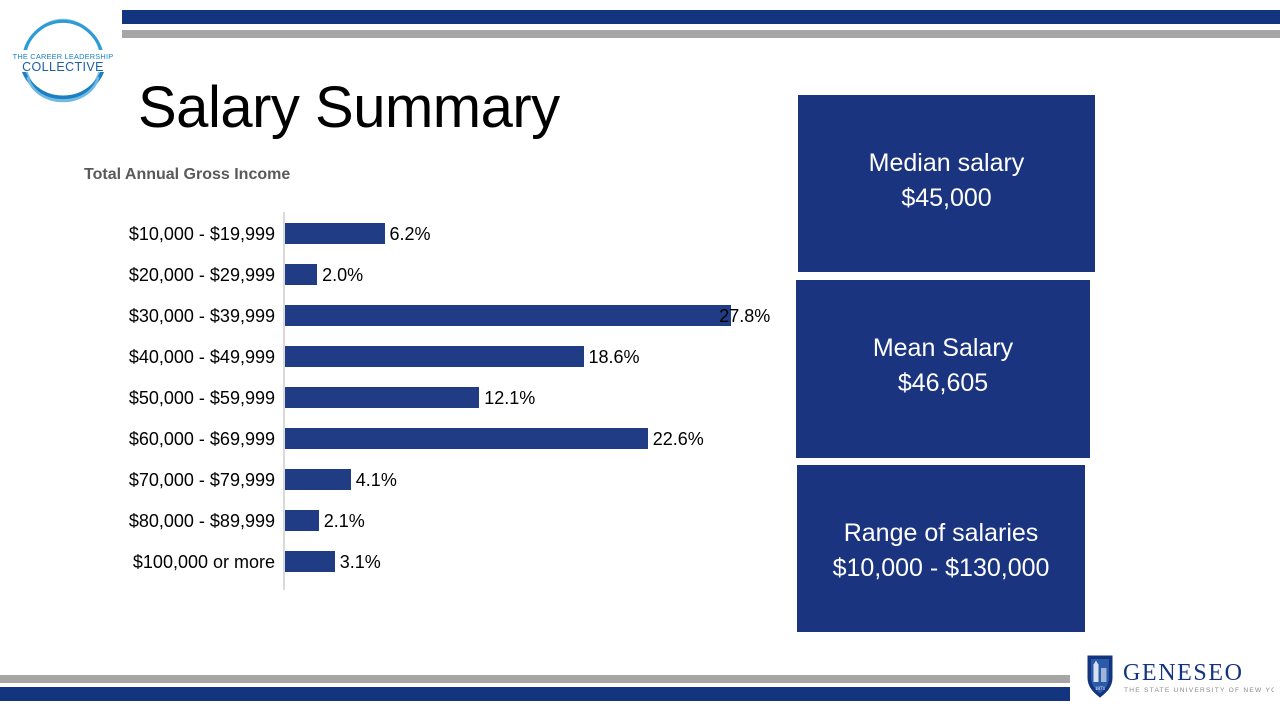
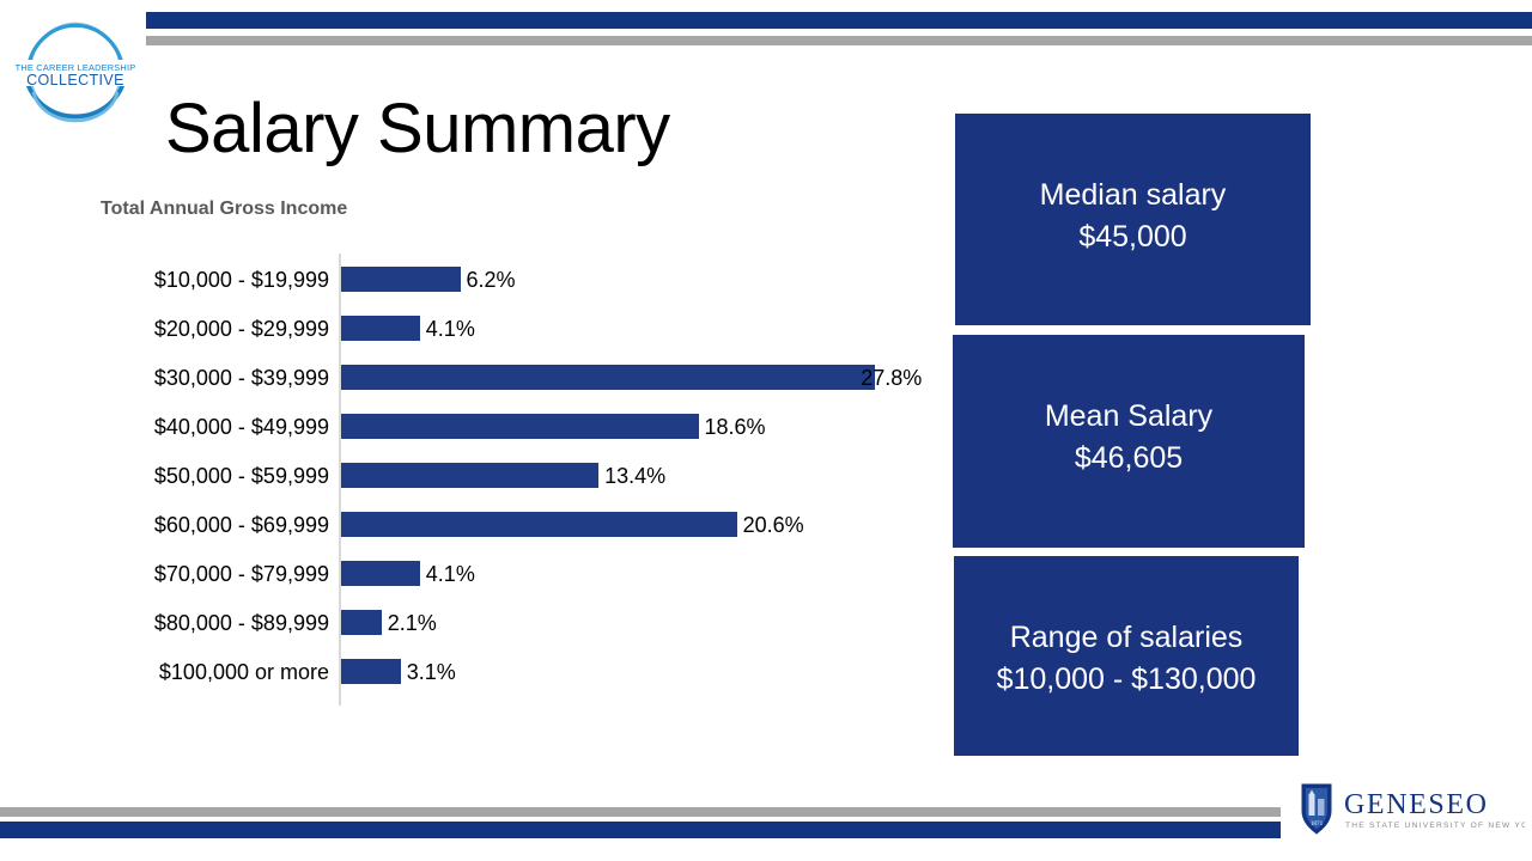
$20,000 - $29,999: 2.0% -> 4.1%
$50,000 - $59,999: 12.1% -> 13.4%
$60,000 - $69,999: 22.6% -> 20.6%
